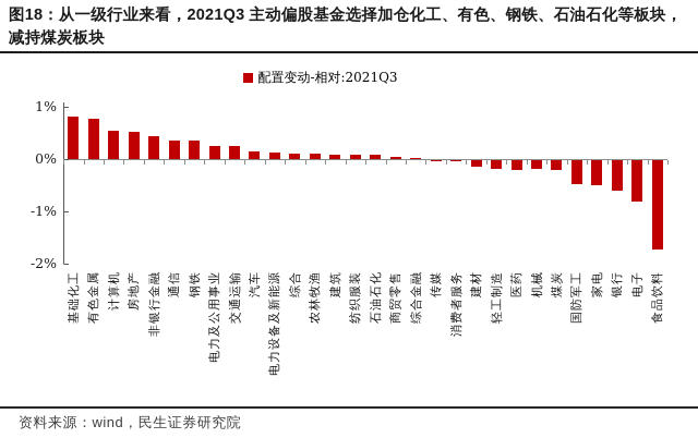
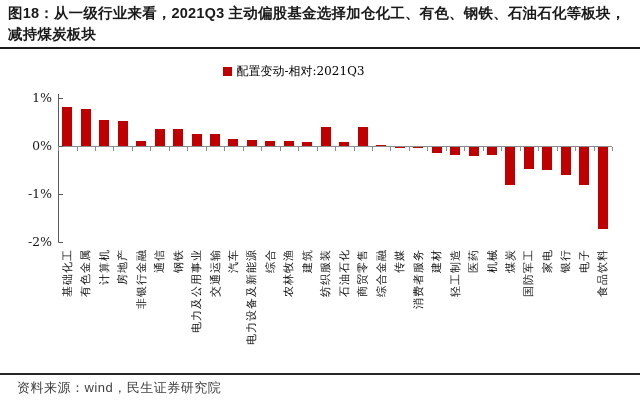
非银行金融: 0.4% -> 0.1%
纺织服装: 0.1% -> 0.4%
商贸零售: 0.1% -> 0.4%
煤炭: -0.2% -> -0.8%
